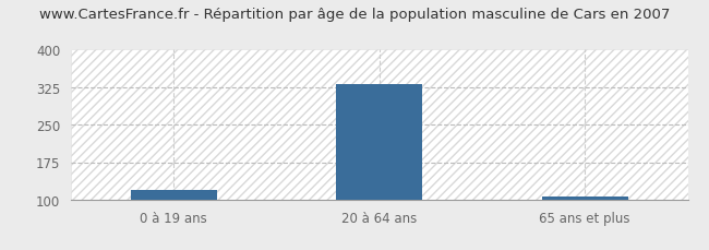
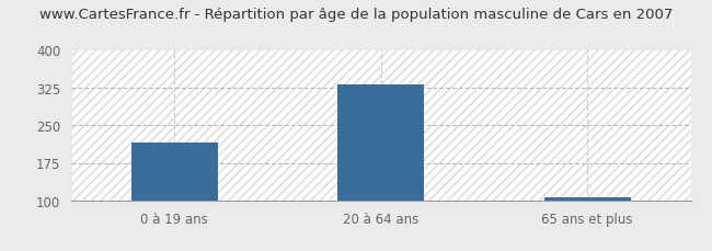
0 à 19 ans: 120 -> 215
